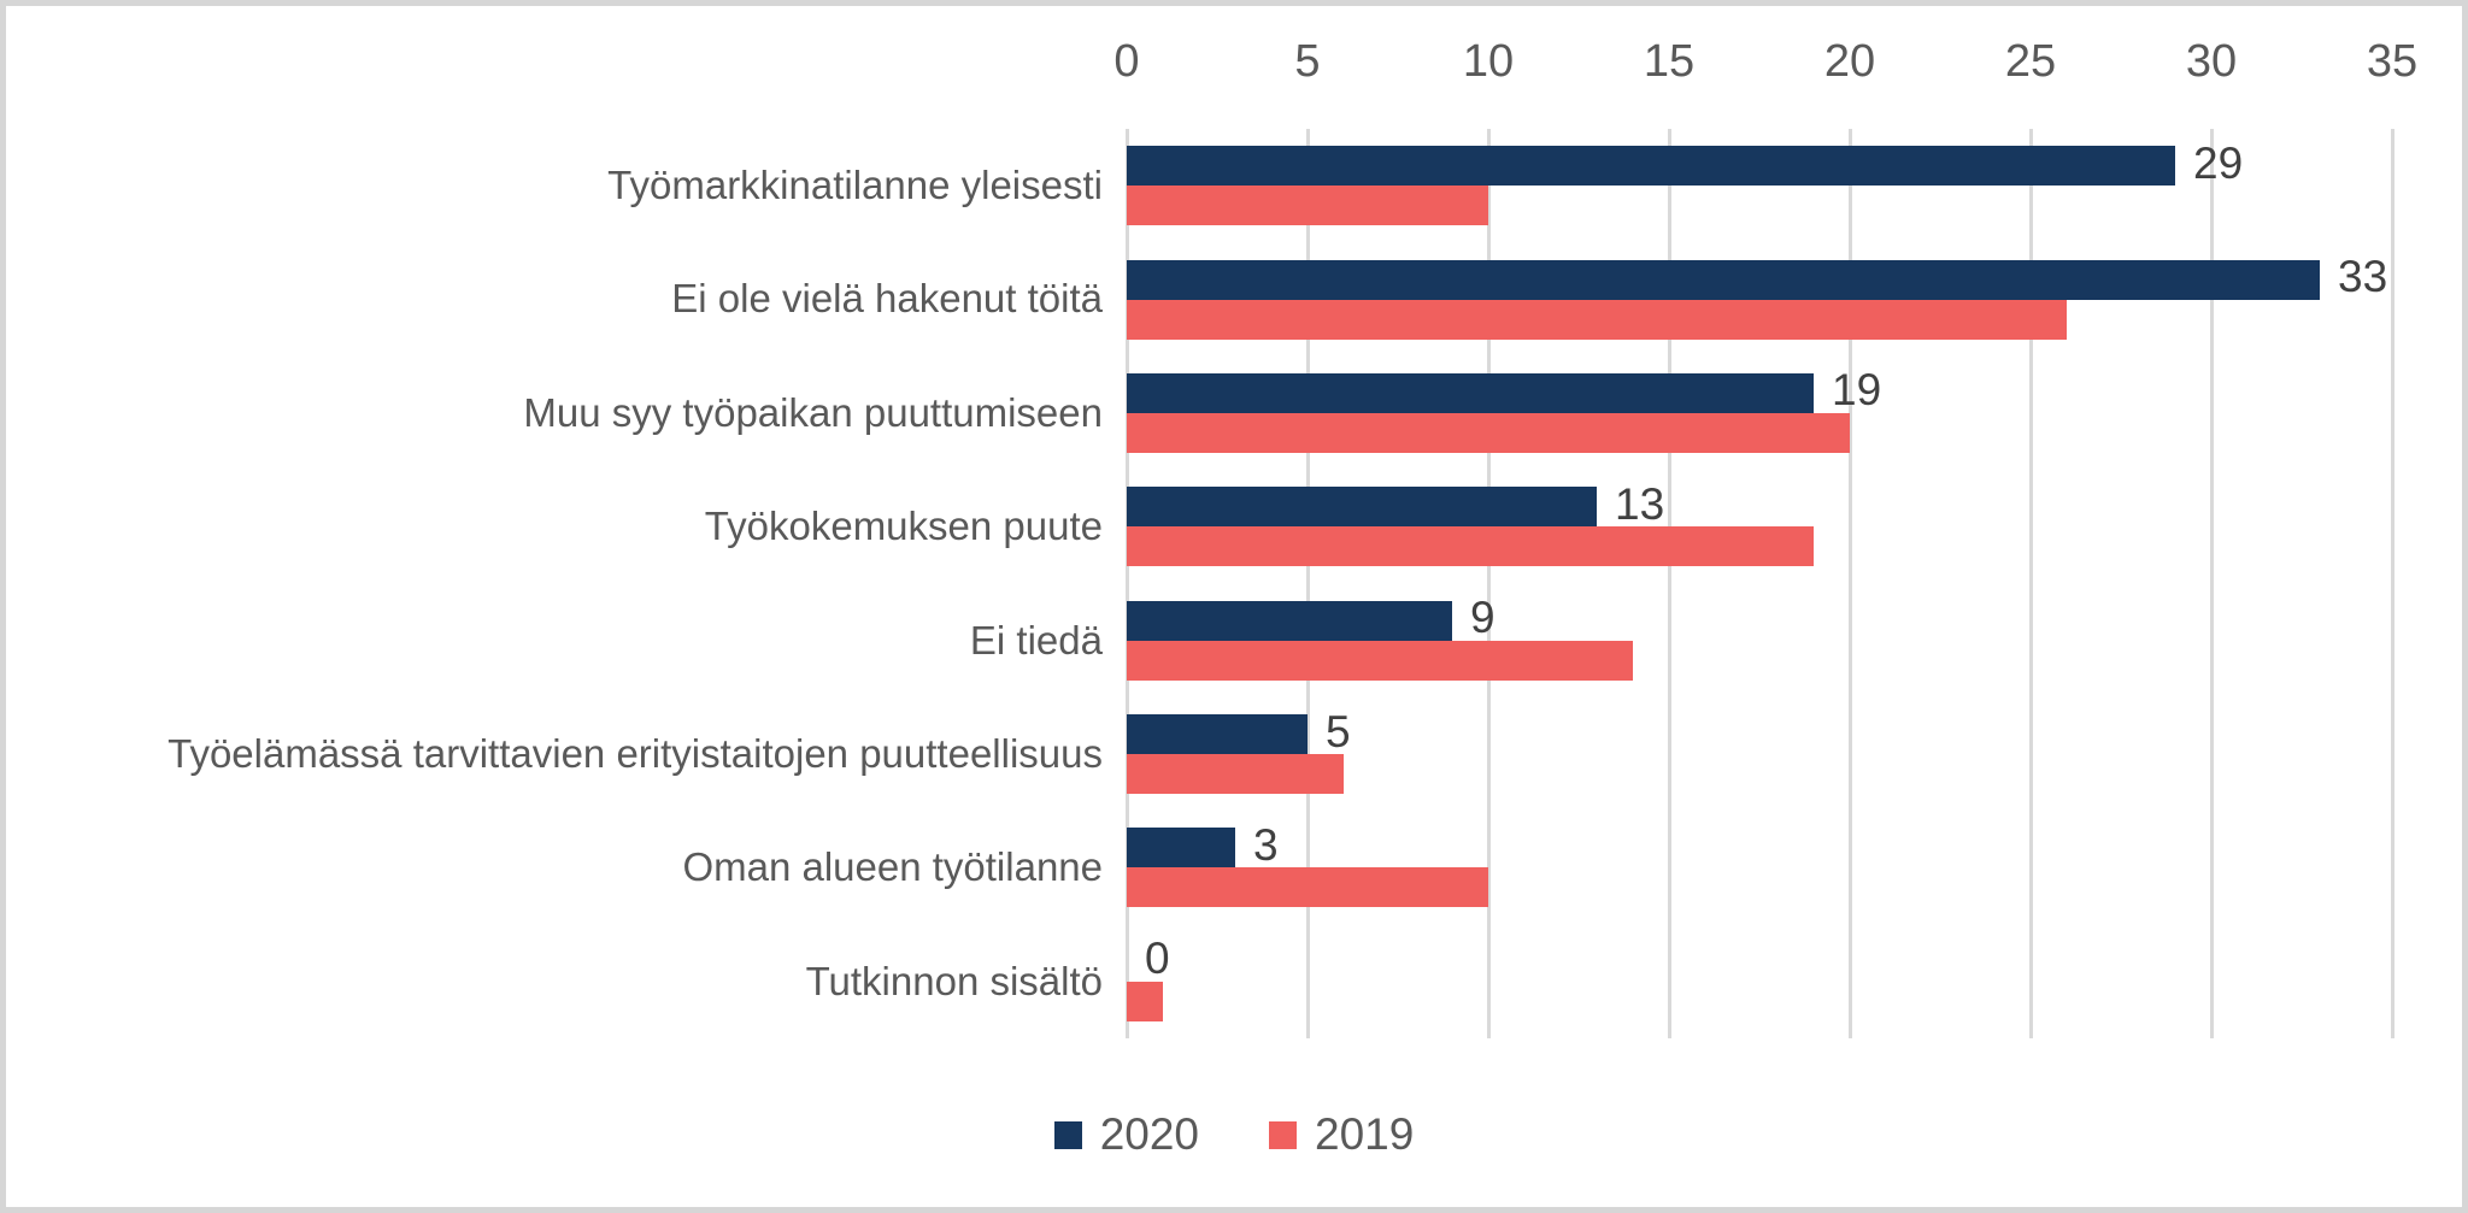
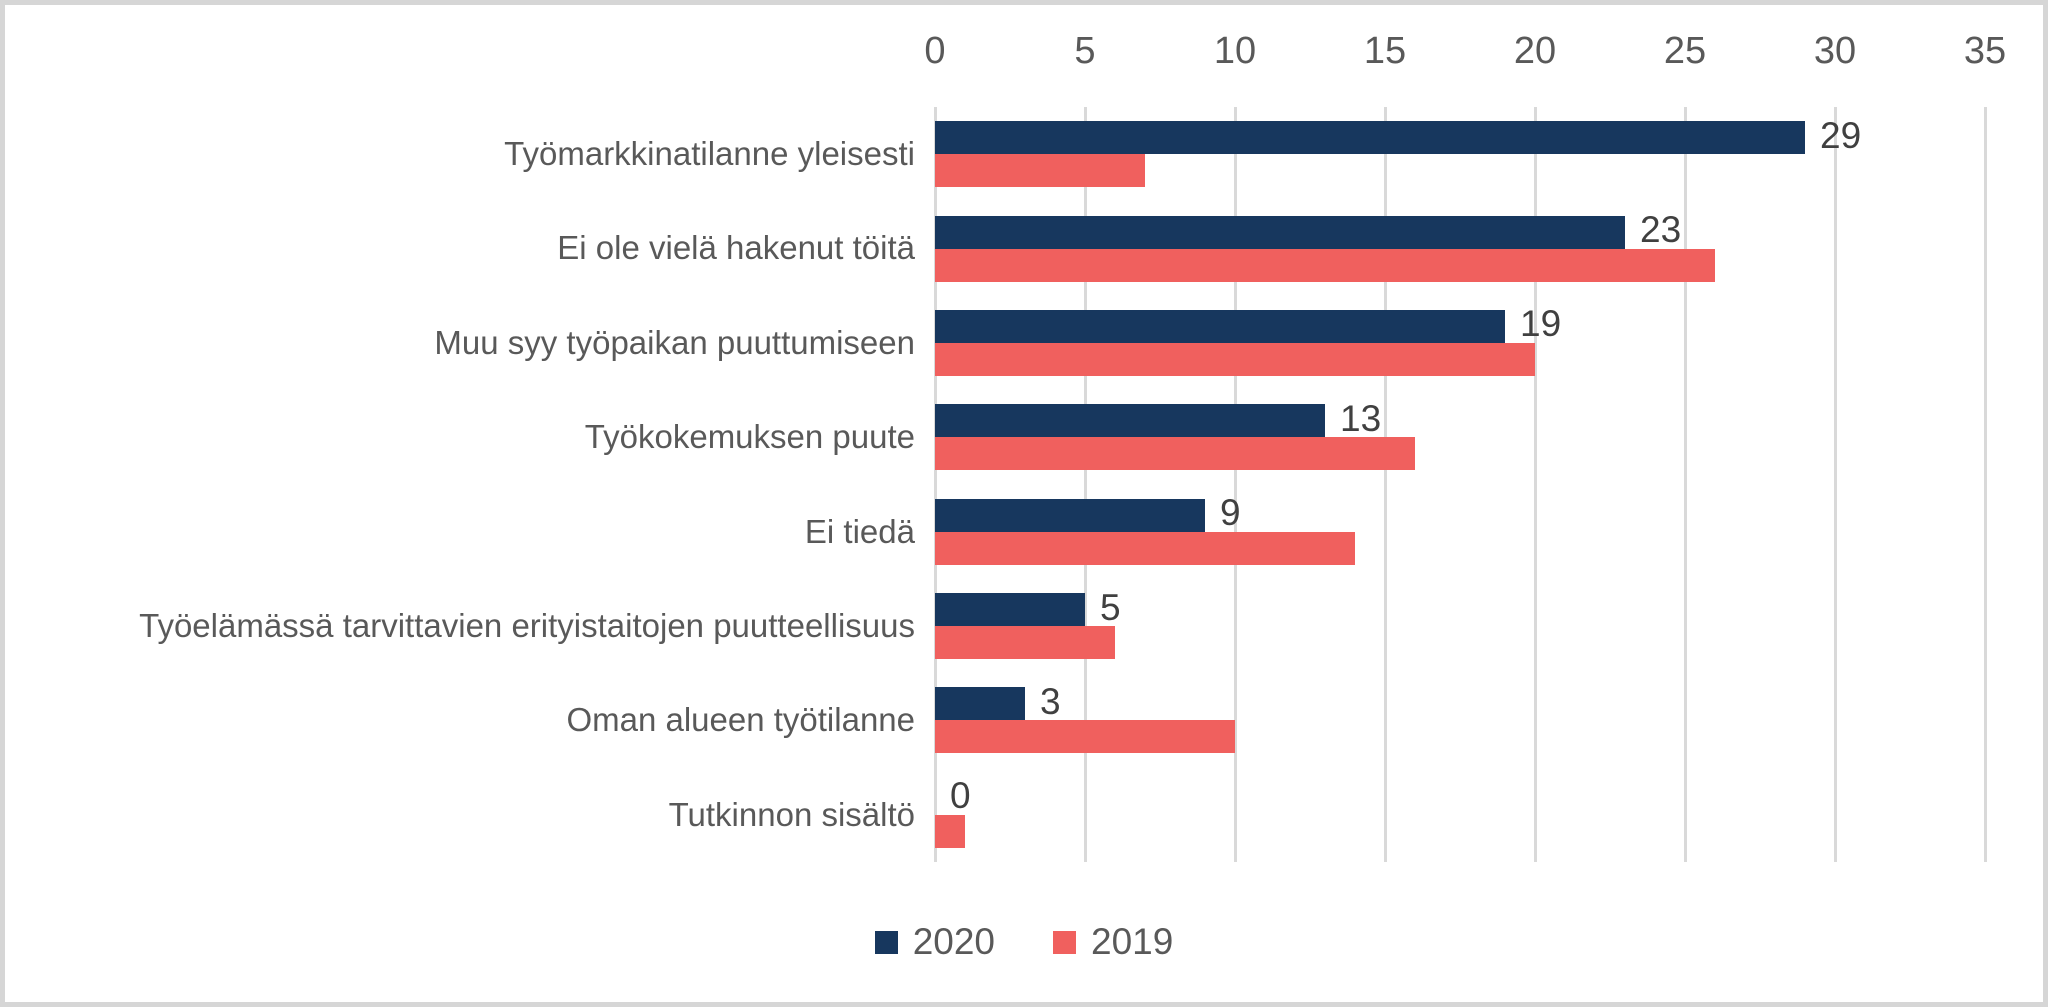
2019/Työmarkkinatilanne yleisesti: 10 -> 7
2020/Ei ole vielä hakenut töitä: 33 -> 23
2019/Työkokemuksen puute: 19 -> 16
